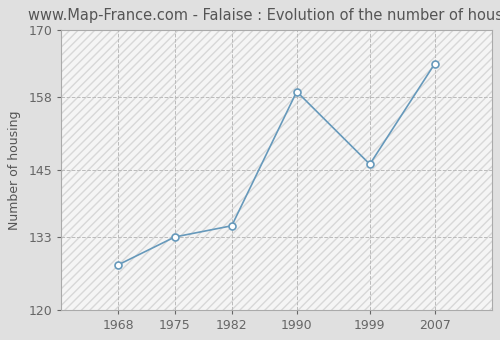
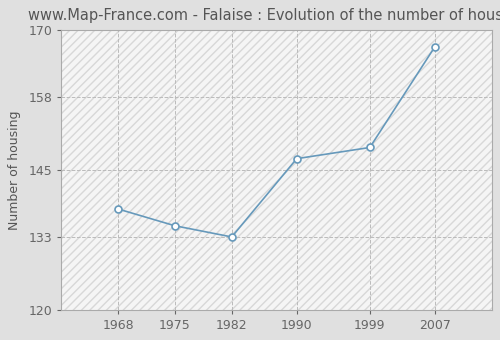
1968: 128 -> 138
1975: 133 -> 135
1982: 135 -> 133
1990: 159 -> 147
1999: 146 -> 149
2007: 164 -> 167
